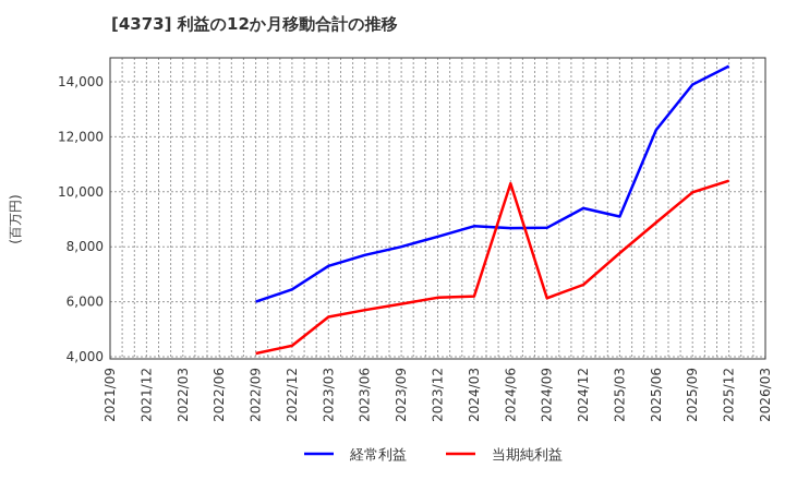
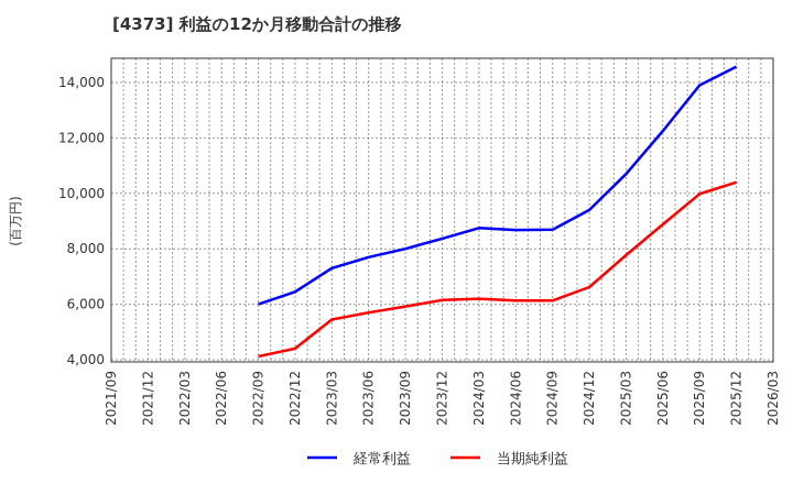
当期純利益/2024/06: 10300 -> 6100
経常利益/2025/03: 9100 -> 10700
